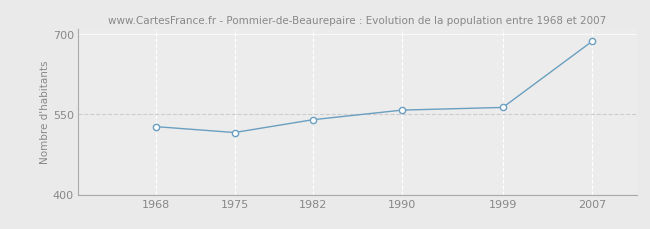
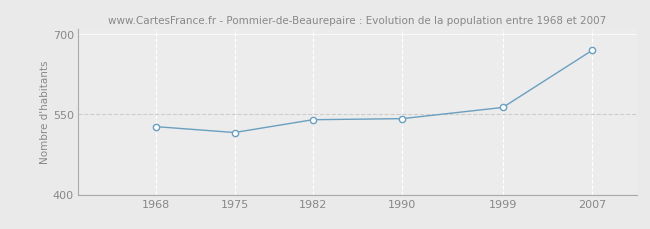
1990: 558 -> 542
2007: 687 -> 670
